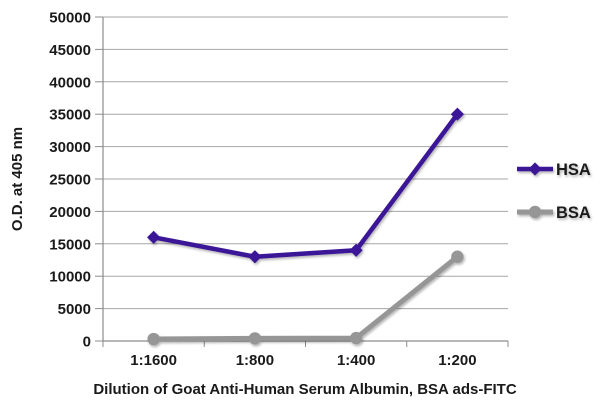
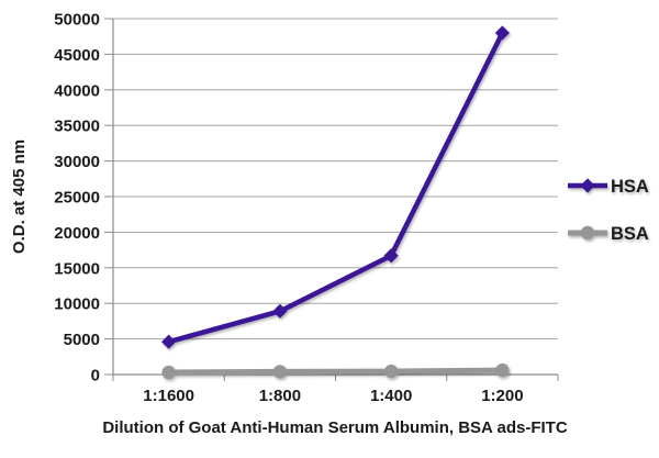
HSA/1:1600: 16000 -> 5000
HSA/1:800: 13000 -> 9000
HSA/1:400: 14000 -> 17000
HSA/1:200: 35000 -> 48000
BSA/1:200: 13000 -> 1000
